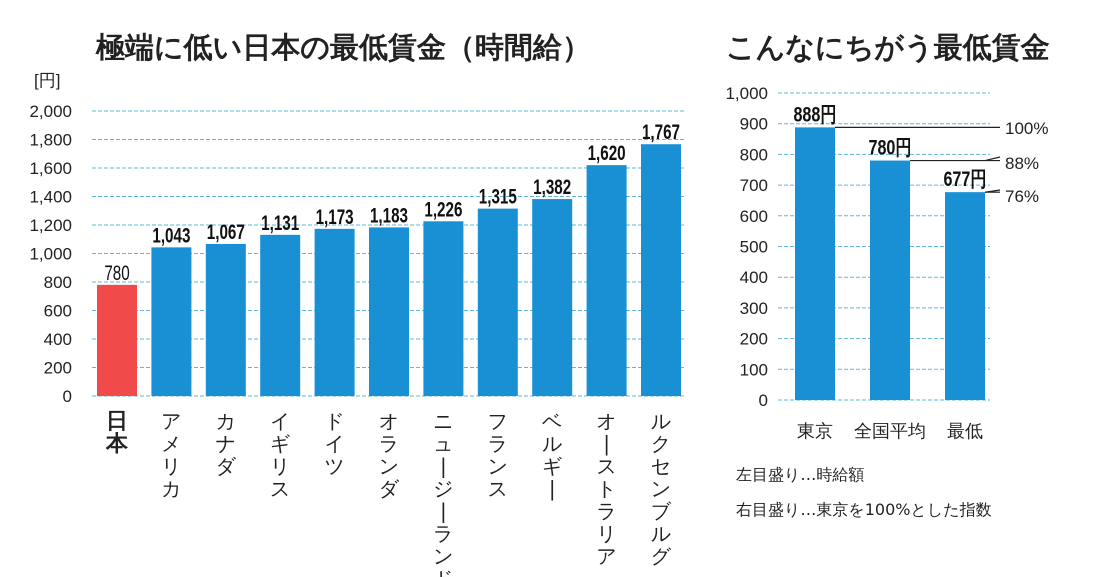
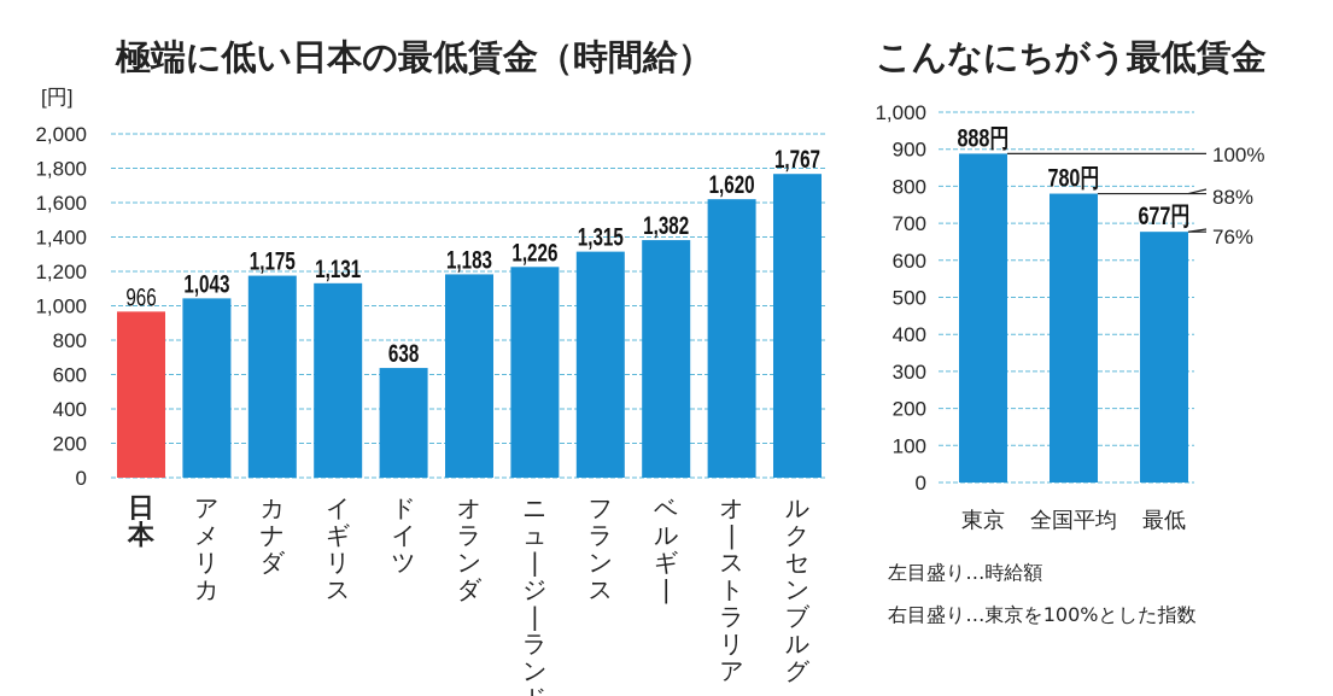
極端に低い日本の最低賃金（時間給）/日本: 780 -> 966
極端に低い日本の最低賃金（時間給）/カナダ: 1,067 -> 1,175
極端に低い日本の最低賃金（時間給）/ドイツ: 1,173 -> 638
